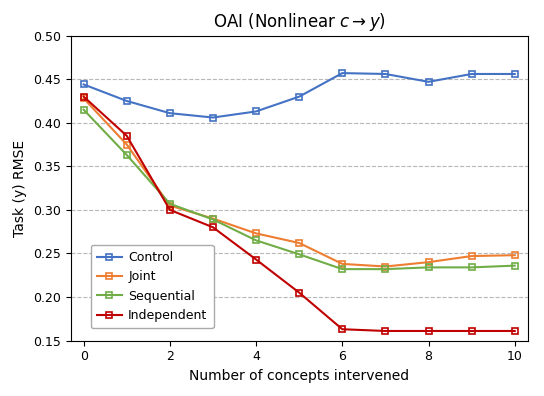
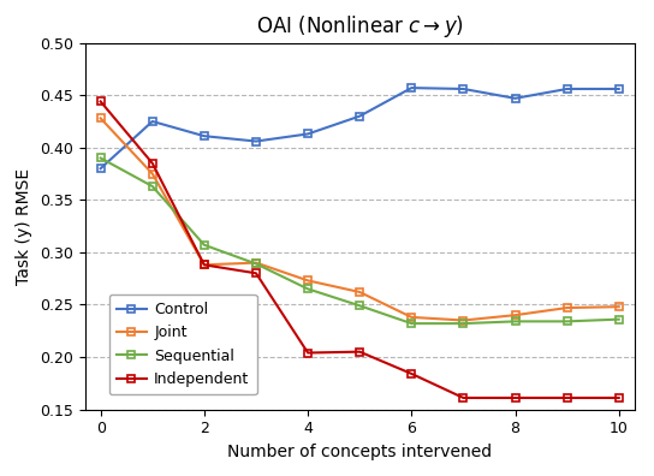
Control/0: 0.444 -> 0.380
Sequential/0: 0.415 -> 0.390
Independent/0: 0.430 -> 0.444
Joint/2: 0.305 -> 0.288
Independent/2: 0.300 -> 0.288
Independent/4: 0.243 -> 0.204
Independent/6: 0.163 -> 0.184
